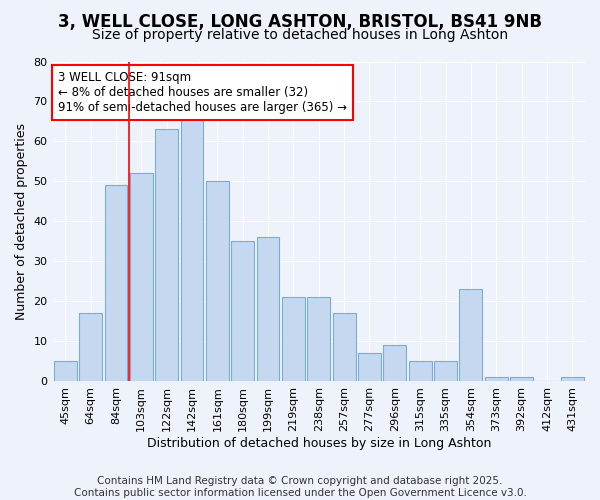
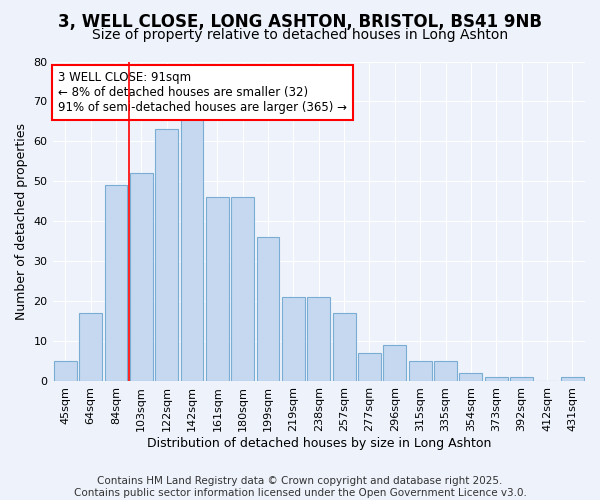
161sqm: 50 -> 46
180sqm: 35 -> 46
354sqm: 23 -> 2
